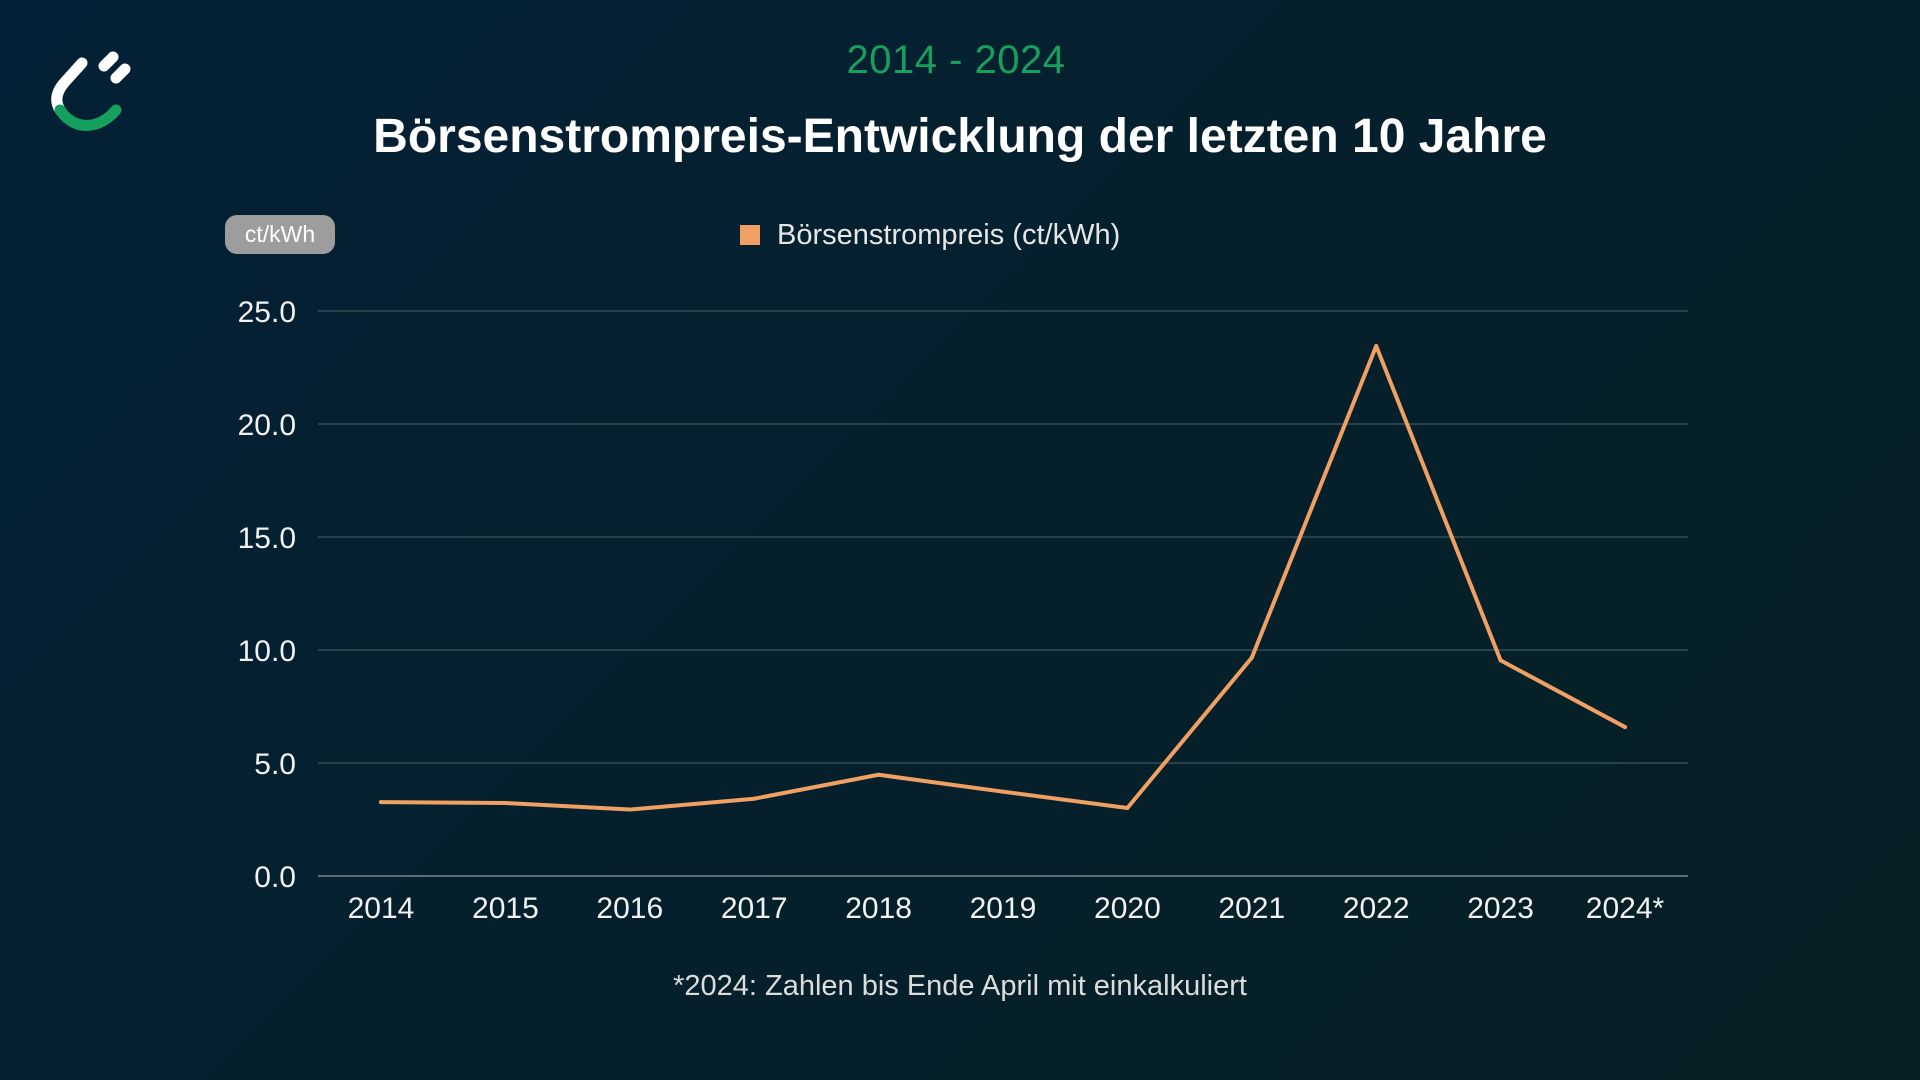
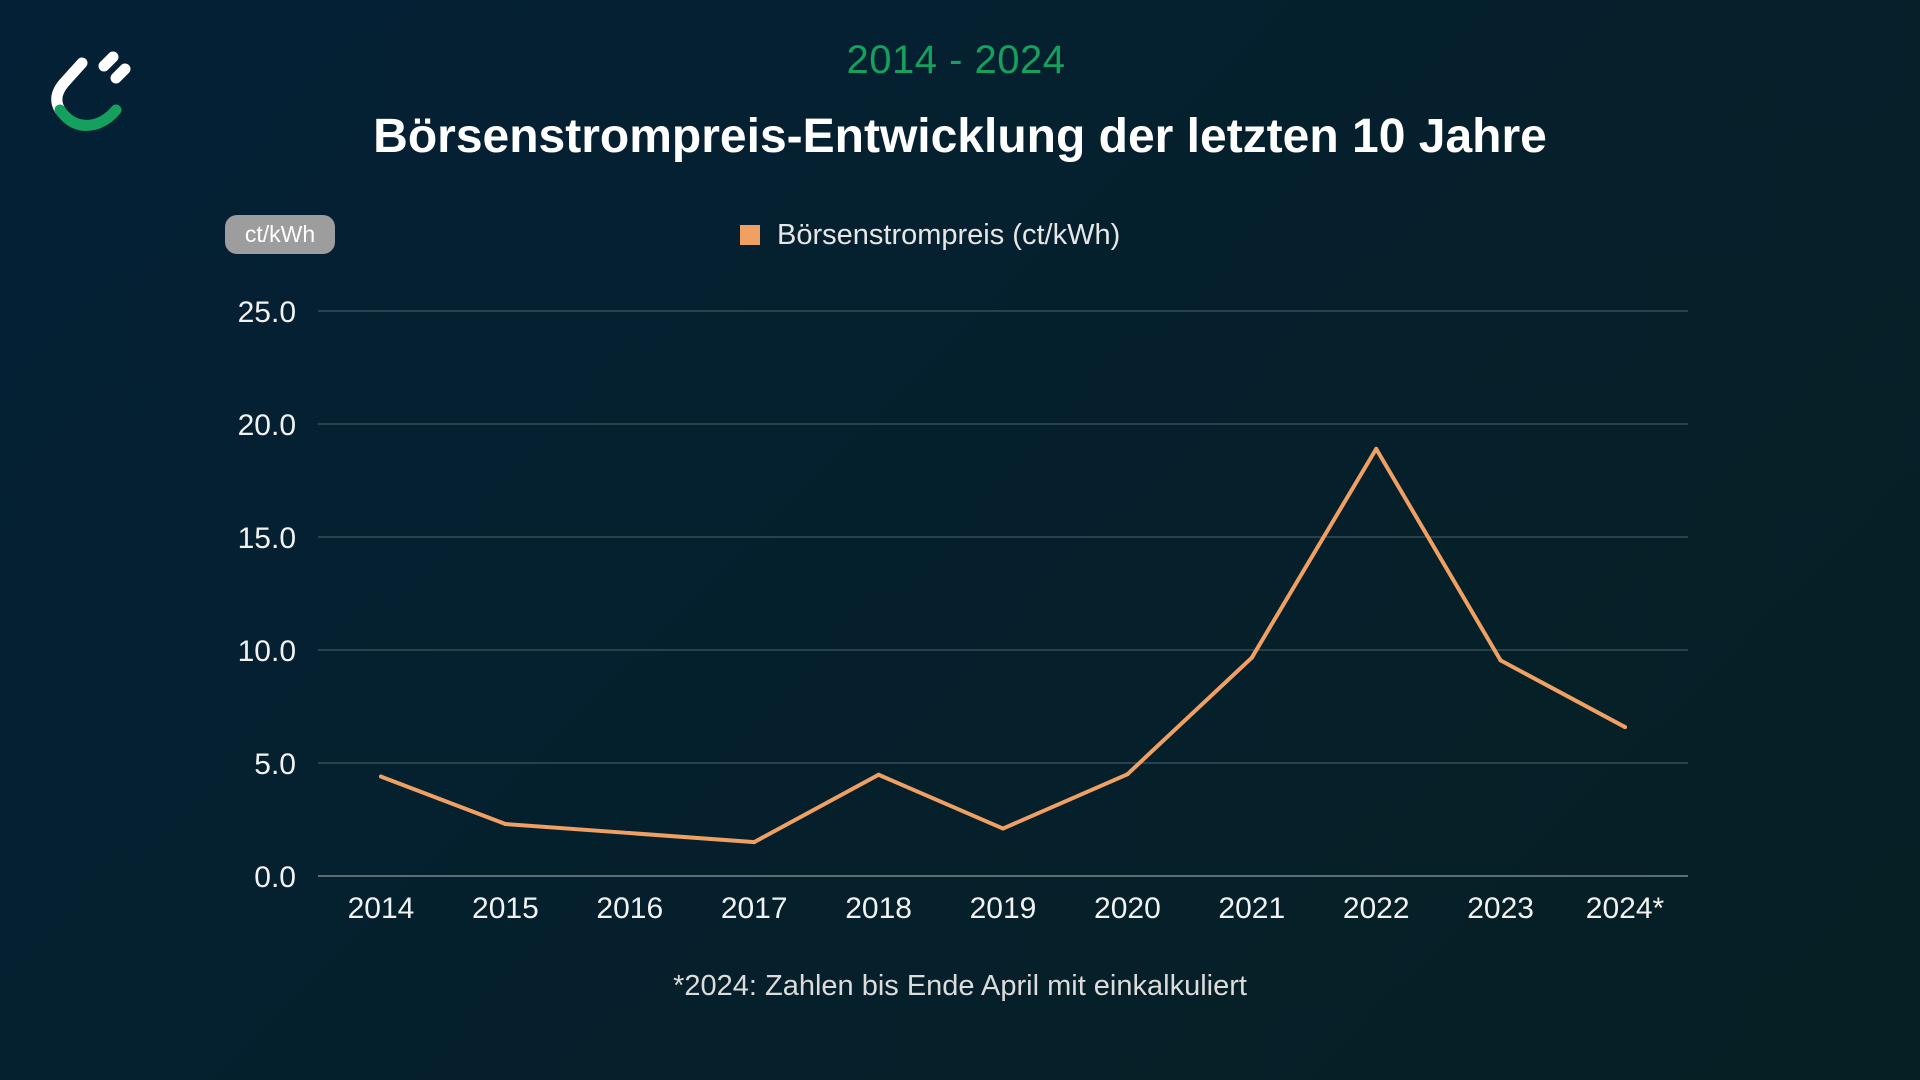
2014: 3.3 -> 4.4
2015: 3.2 -> 2.3
2016: 2.9 -> 1.9
2017: 3.4 -> 1.5
2019: 3.7 -> 2.1
2020: 3.0 -> 4.5
2022: 23.4 -> 18.9
